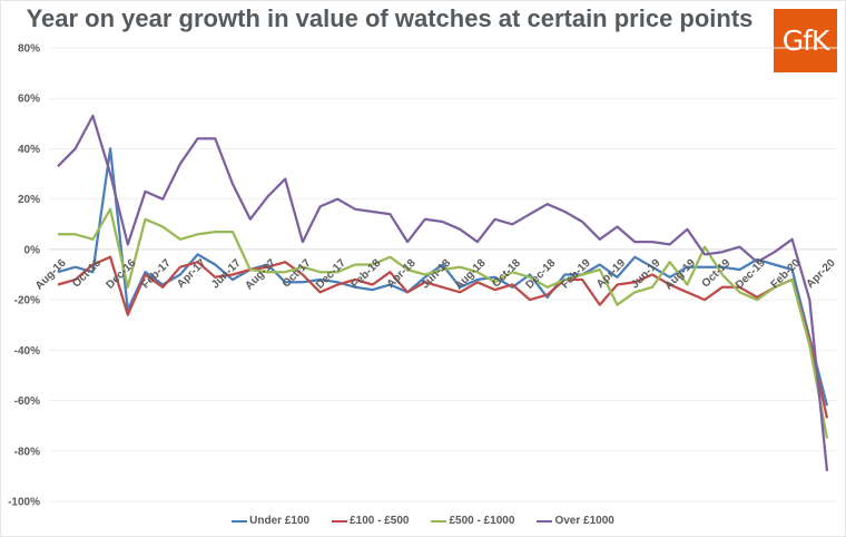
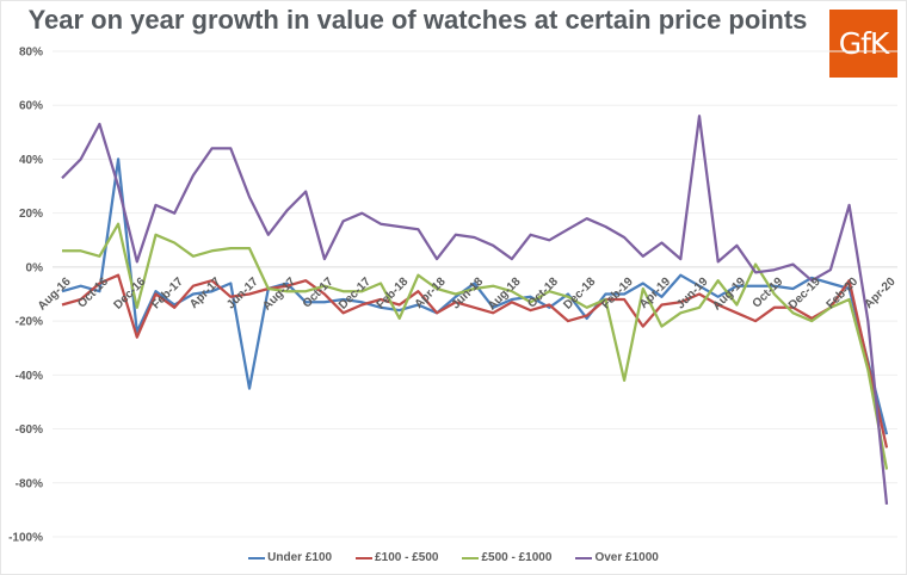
Under £100/Apr-17: -2% -> -9%
Under £100/Jun-17: -12% -> -45%
£500 - £1000/Feb-18: -6% -> -19%
£500 - £1000/Feb-19: -10% -> -42%
Over £1000/Jun-19: 3% -> 56%
£100 - £500/Feb-20: -12% -> -5%
Over £1000/Feb-20: 4% -> 23%
